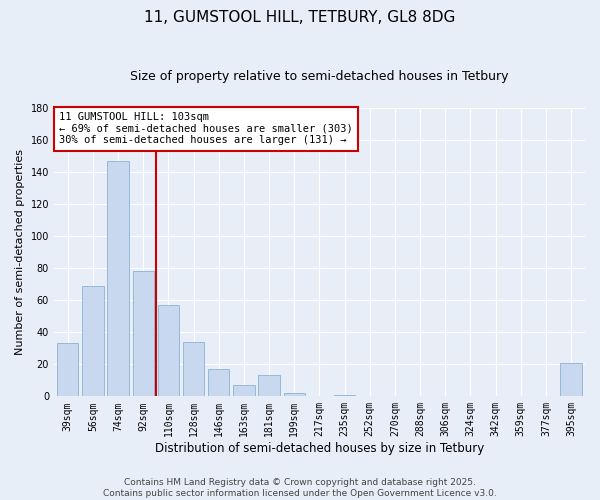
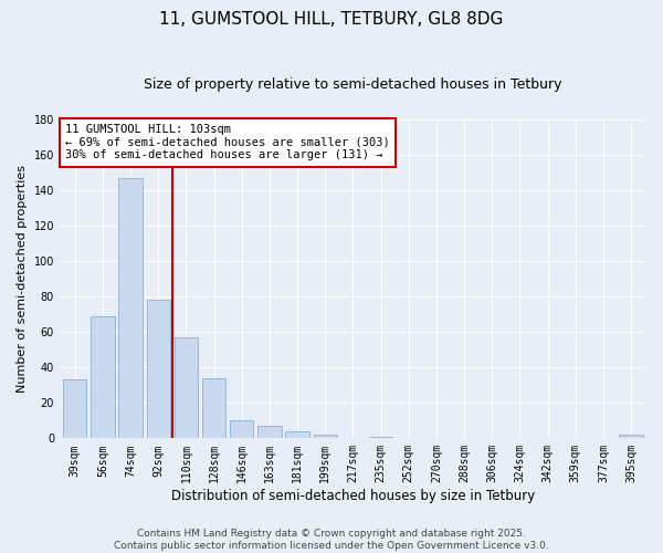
146sqm: 17 -> 10
181sqm: 13 -> 4
395sqm: 21 -> 2
